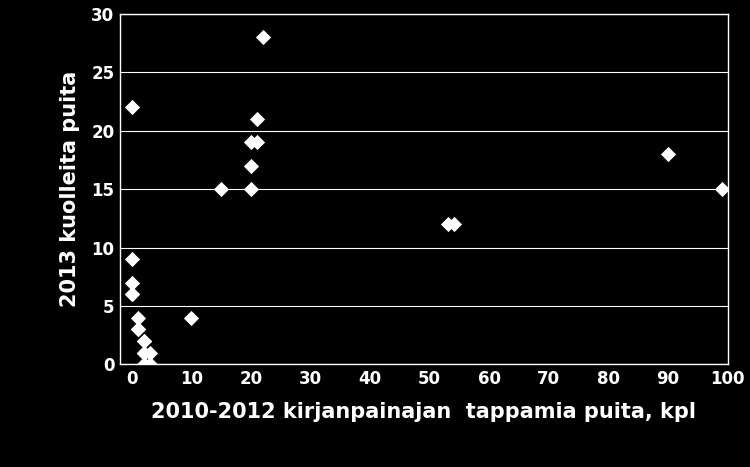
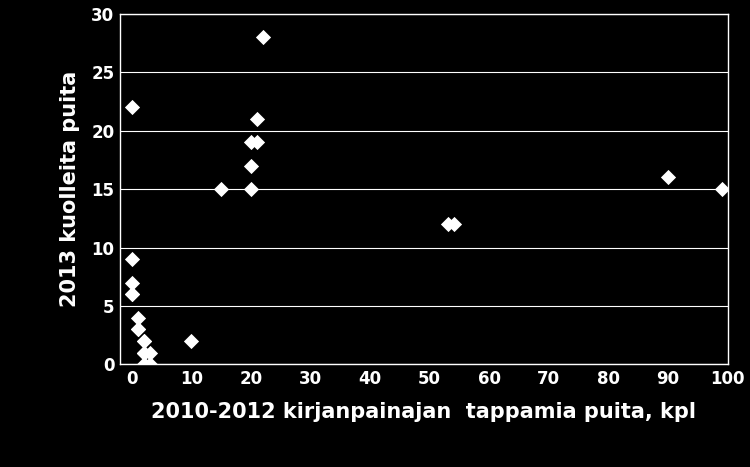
10: 4 -> 2
90: 18 -> 16
